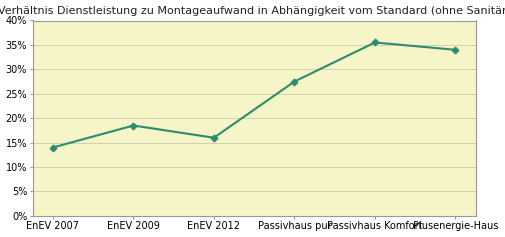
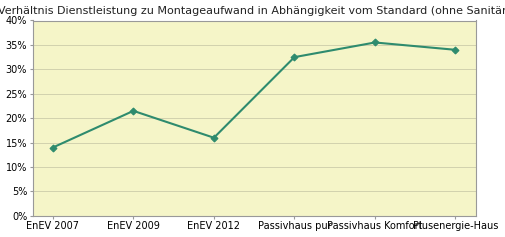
EnEV 2009: 18.5% -> 21.5%
Passivhaus pur: 27.5% -> 32.5%
